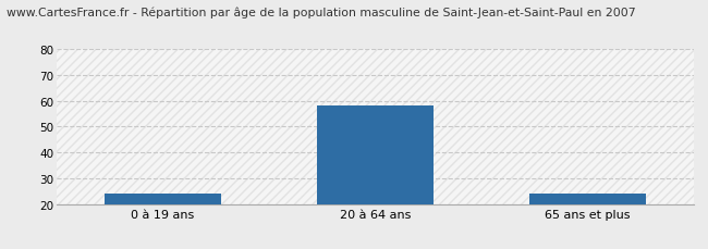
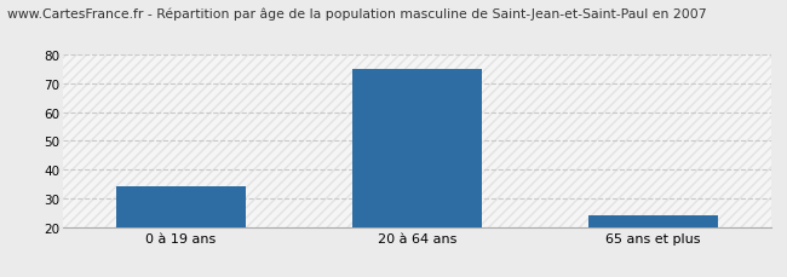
0 à 19 ans: 24 -> 34
20 à 64 ans: 58 -> 75
